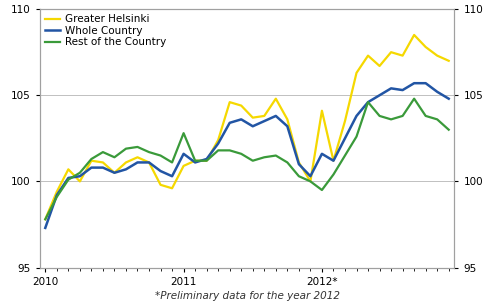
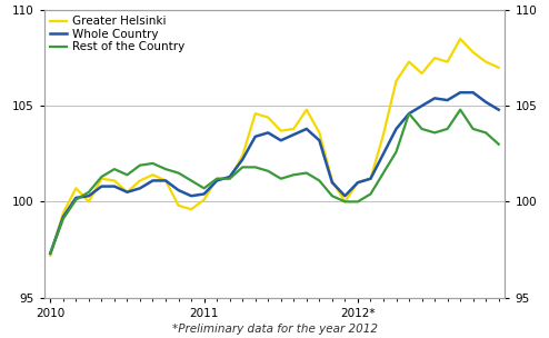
Greater Helsinki/2010: 97.8 -> 97.2
Rest of the Country/2010: 97.8 -> 97.3
Greater Helsinki/2011: 100.9 -> 100.1
Whole Country/2011: 101.6 -> 100.4
Rest of the Country/2011: 102.8 -> 100.7
Greater Helsinki/2012*: 104.1 -> 101.0
Whole Country/2012*: 101.6 -> 101.0
Rest of the Country/2012*: 99.5 -> 100.0
